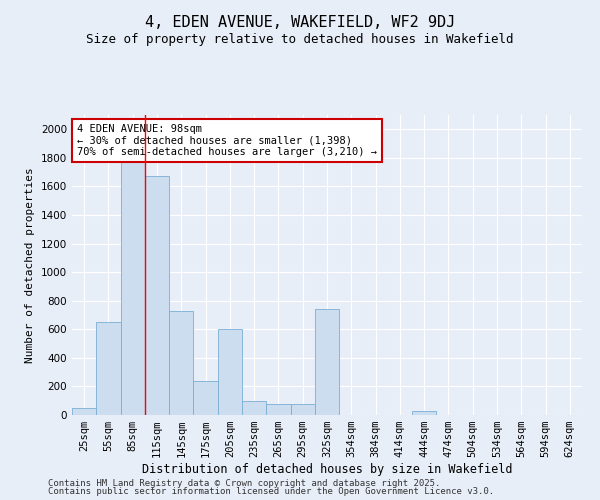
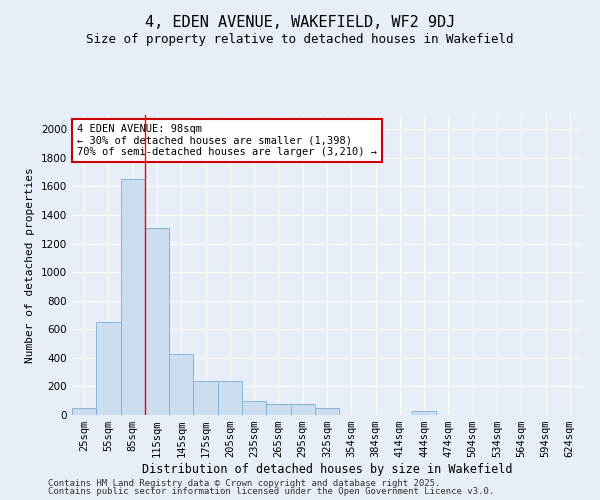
85sqm: 1770 -> 1650
115sqm: 1670 -> 1310
145sqm: 730 -> 430
205sqm: 600 -> 240
325sqm: 740 -> 50
